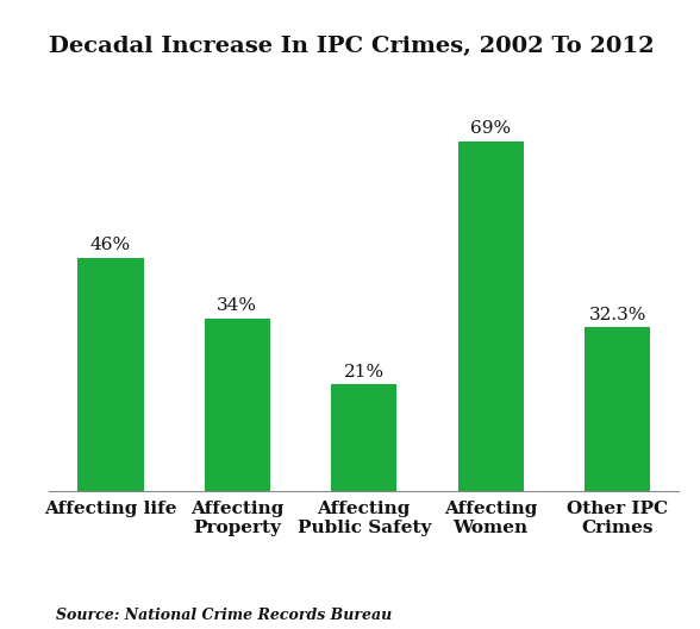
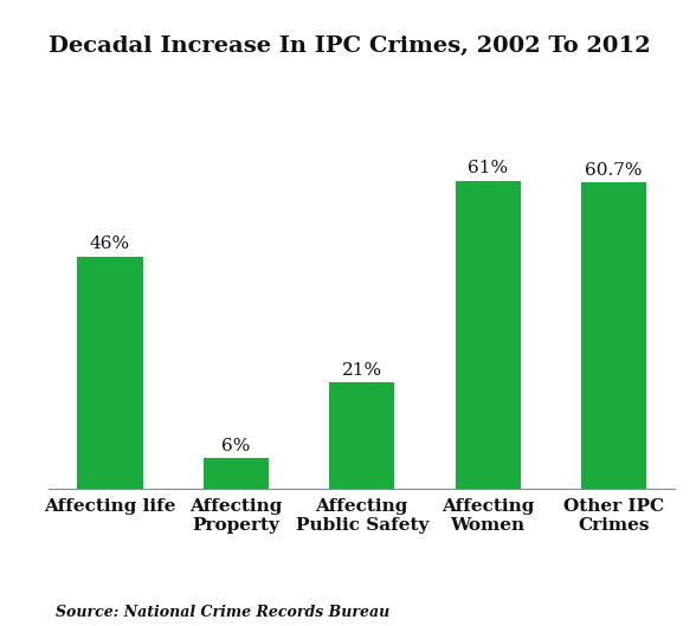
Affecting Property: 34% -> 6%
Affecting Women: 69% -> 61%
Other IPC Crimes: 32.3% -> 60.7%
